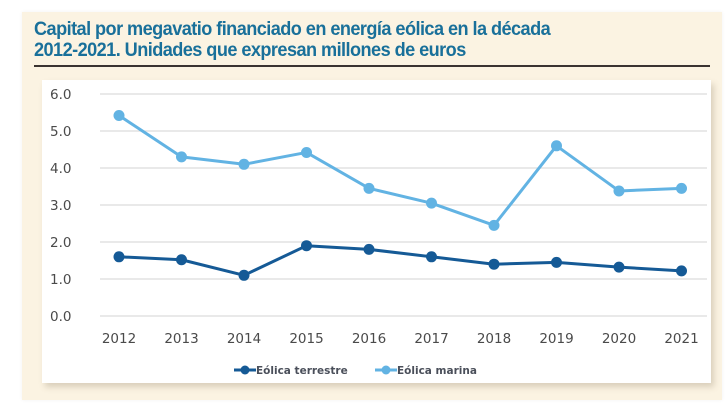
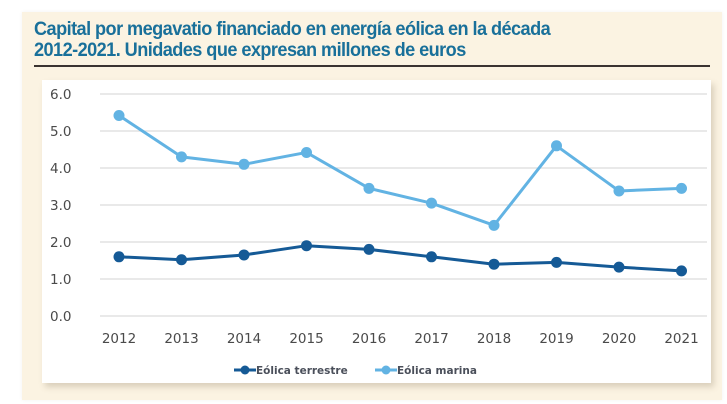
Eólica terrestre/2014: 1.1 -> 1.6
